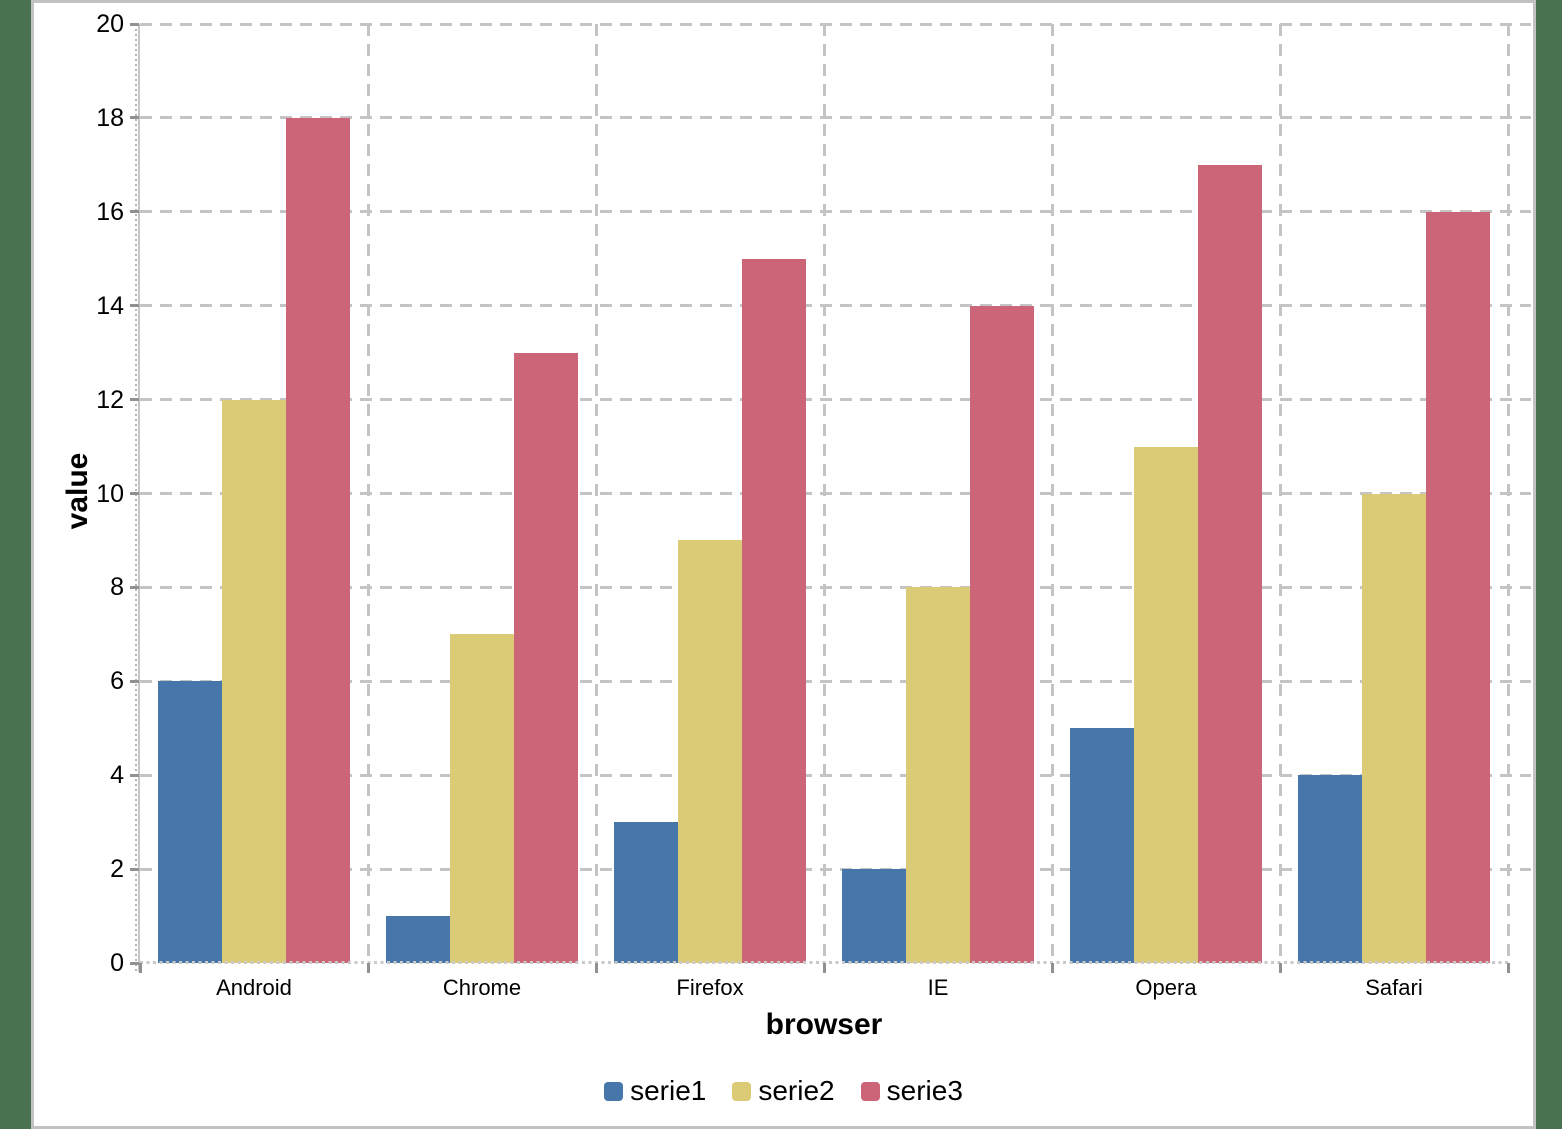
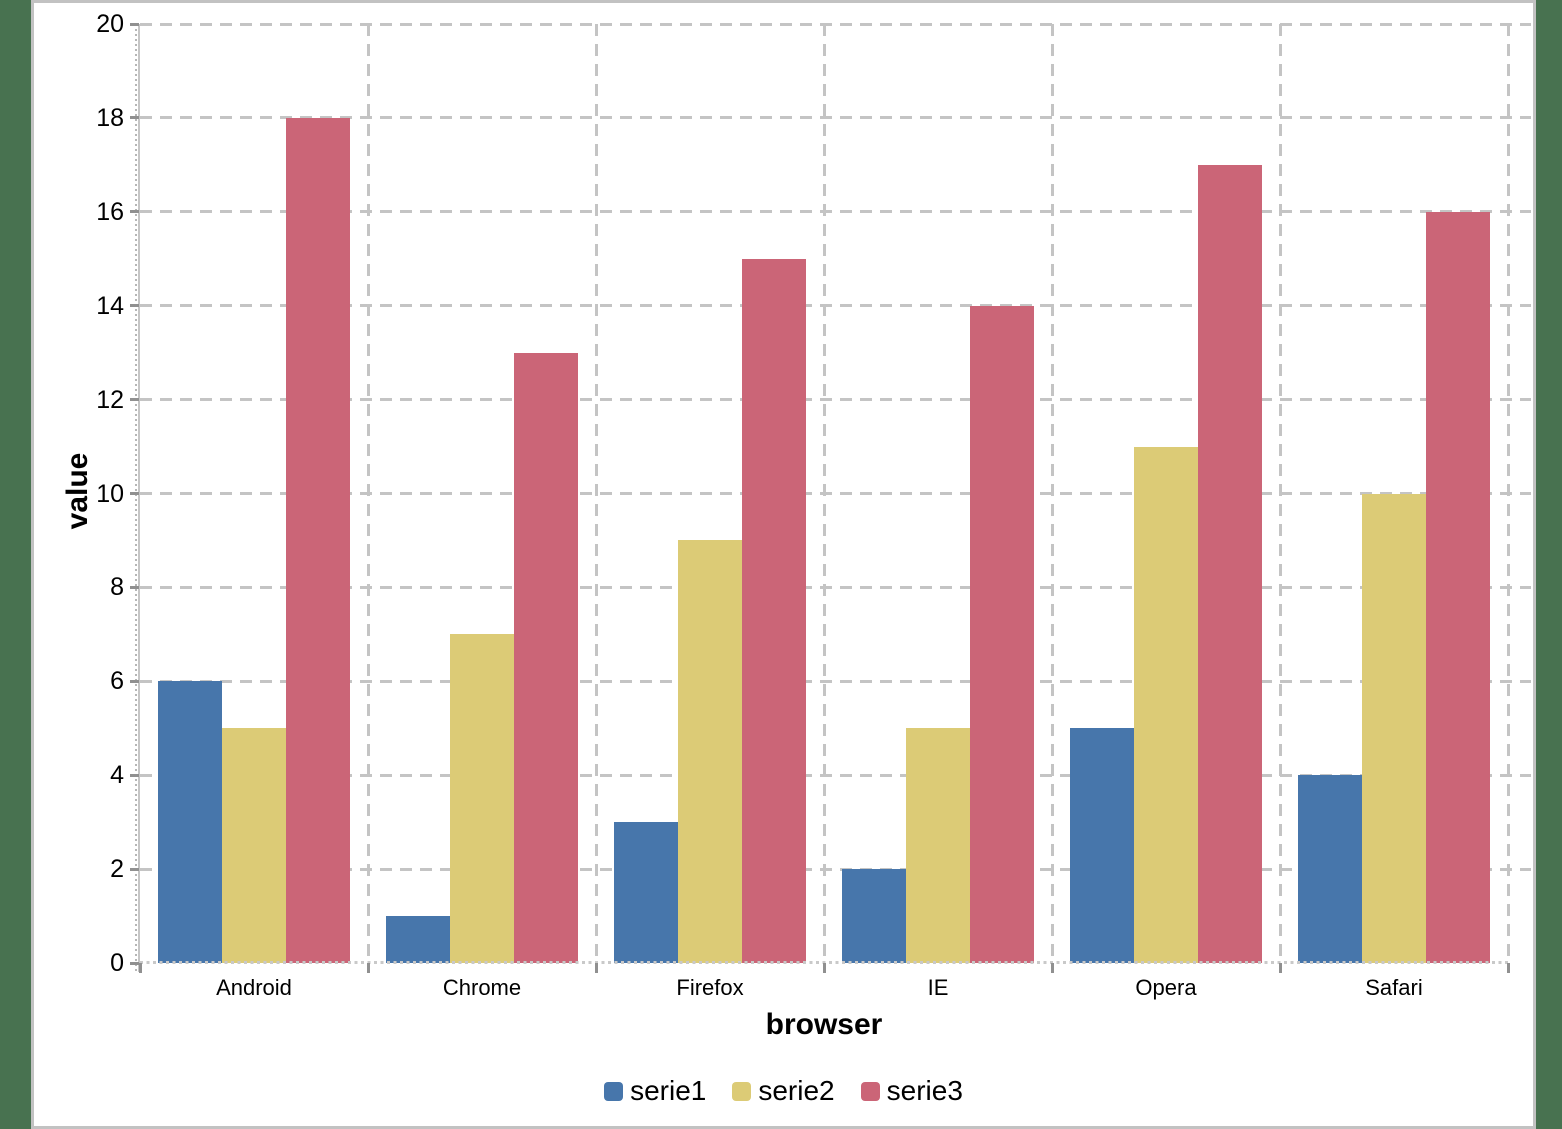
serie2/Android: 12 -> 5
serie2/IE: 8 -> 5
